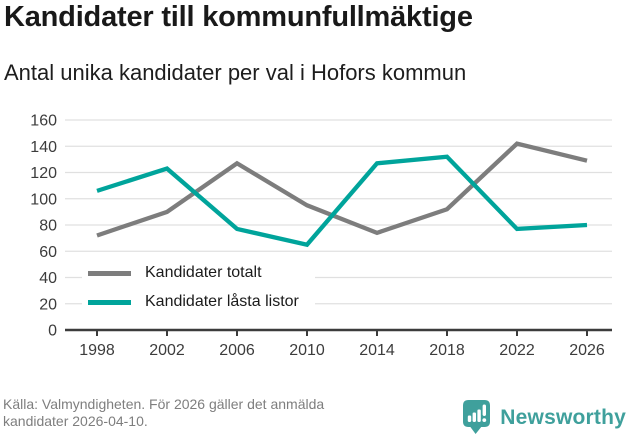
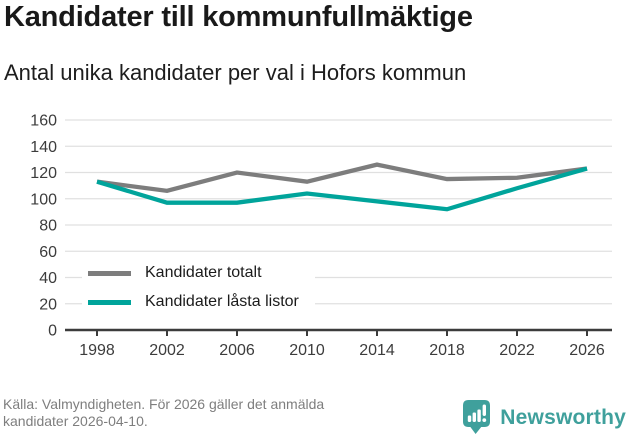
Kandidater totalt/1998: 72 -> 113
Kandidater låsta listor/1998: 106 -> 113
Kandidater totalt/2002: 90 -> 106
Kandidater låsta listor/2002: 123 -> 97
Kandidater totalt/2006: 127 -> 120
Kandidater låsta listor/2006: 77 -> 97
Kandidater totalt/2010: 95 -> 113
Kandidater låsta listor/2010: 65 -> 104
Kandidater totalt/2014: 74 -> 126
Kandidater låsta listor/2014: 127 -> 98
Kandidater totalt/2018: 92 -> 115
Kandidater låsta listor/2018: 132 -> 92
Kandidater totalt/2022: 142 -> 116
Kandidater låsta listor/2022: 77 -> 108
Kandidater totalt/2026: 129 -> 123
Kandidater låsta listor/2026: 80 -> 123
